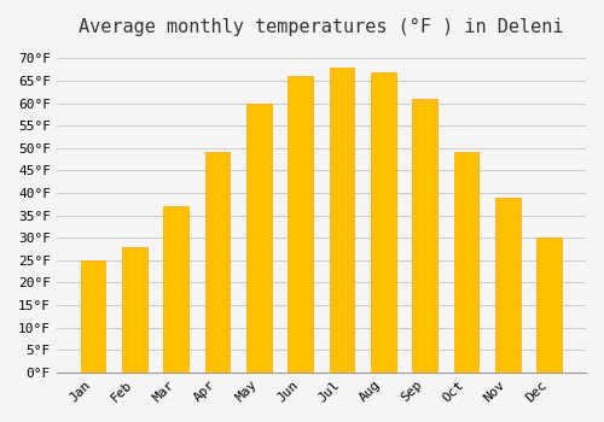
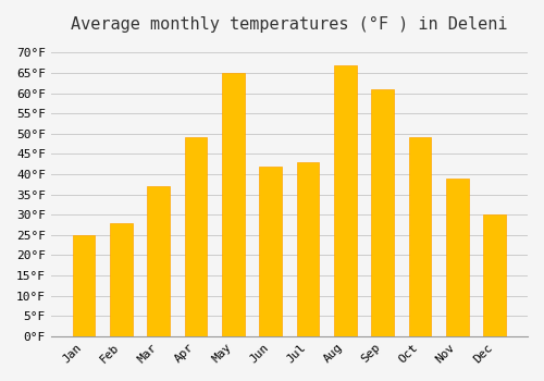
May: 60°F -> 65°F
Jun: 66°F -> 42°F
Jul: 68°F -> 43°F
